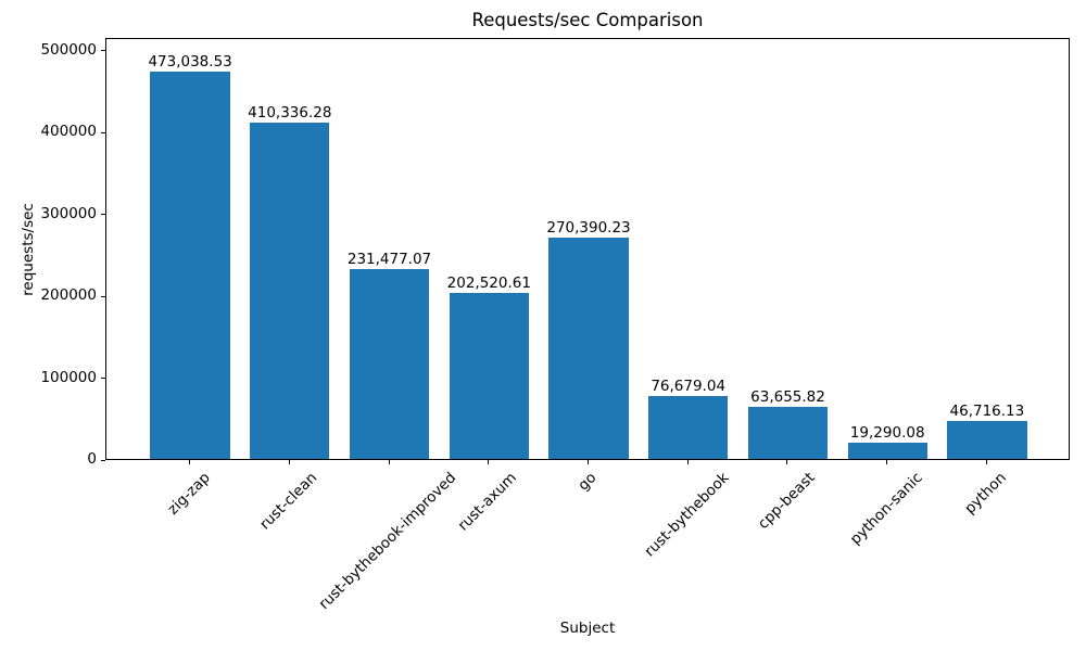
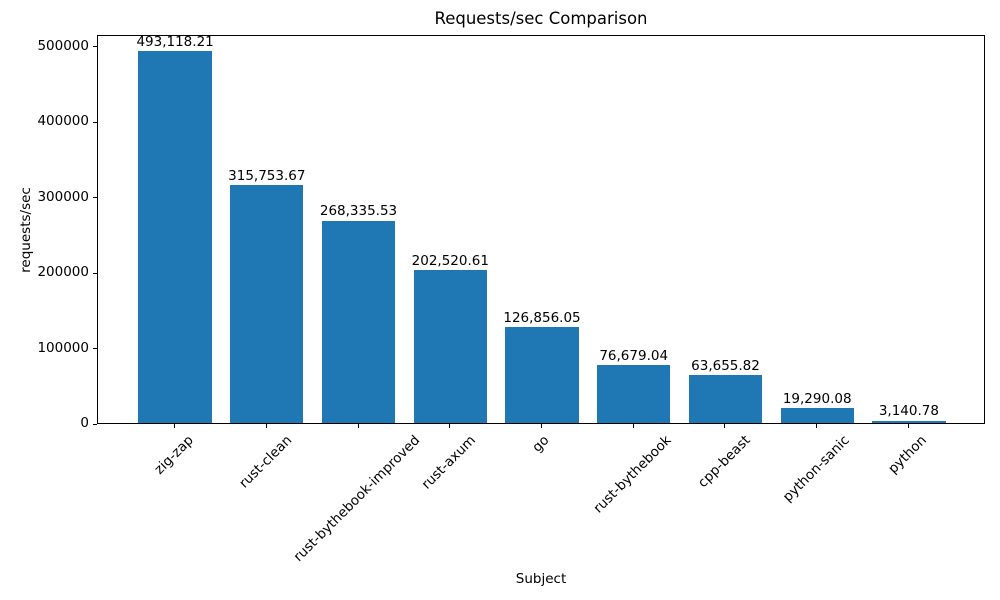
zig-zap: 473,038.53 -> 493,118.21
rust-clean: 410,336.28 -> 315,753.67
rust-bythebook-improved: 231,477.07 -> 268,335.53
go: 270,390.23 -> 126,856.05
python: 46,716.13 -> 3,140.78
